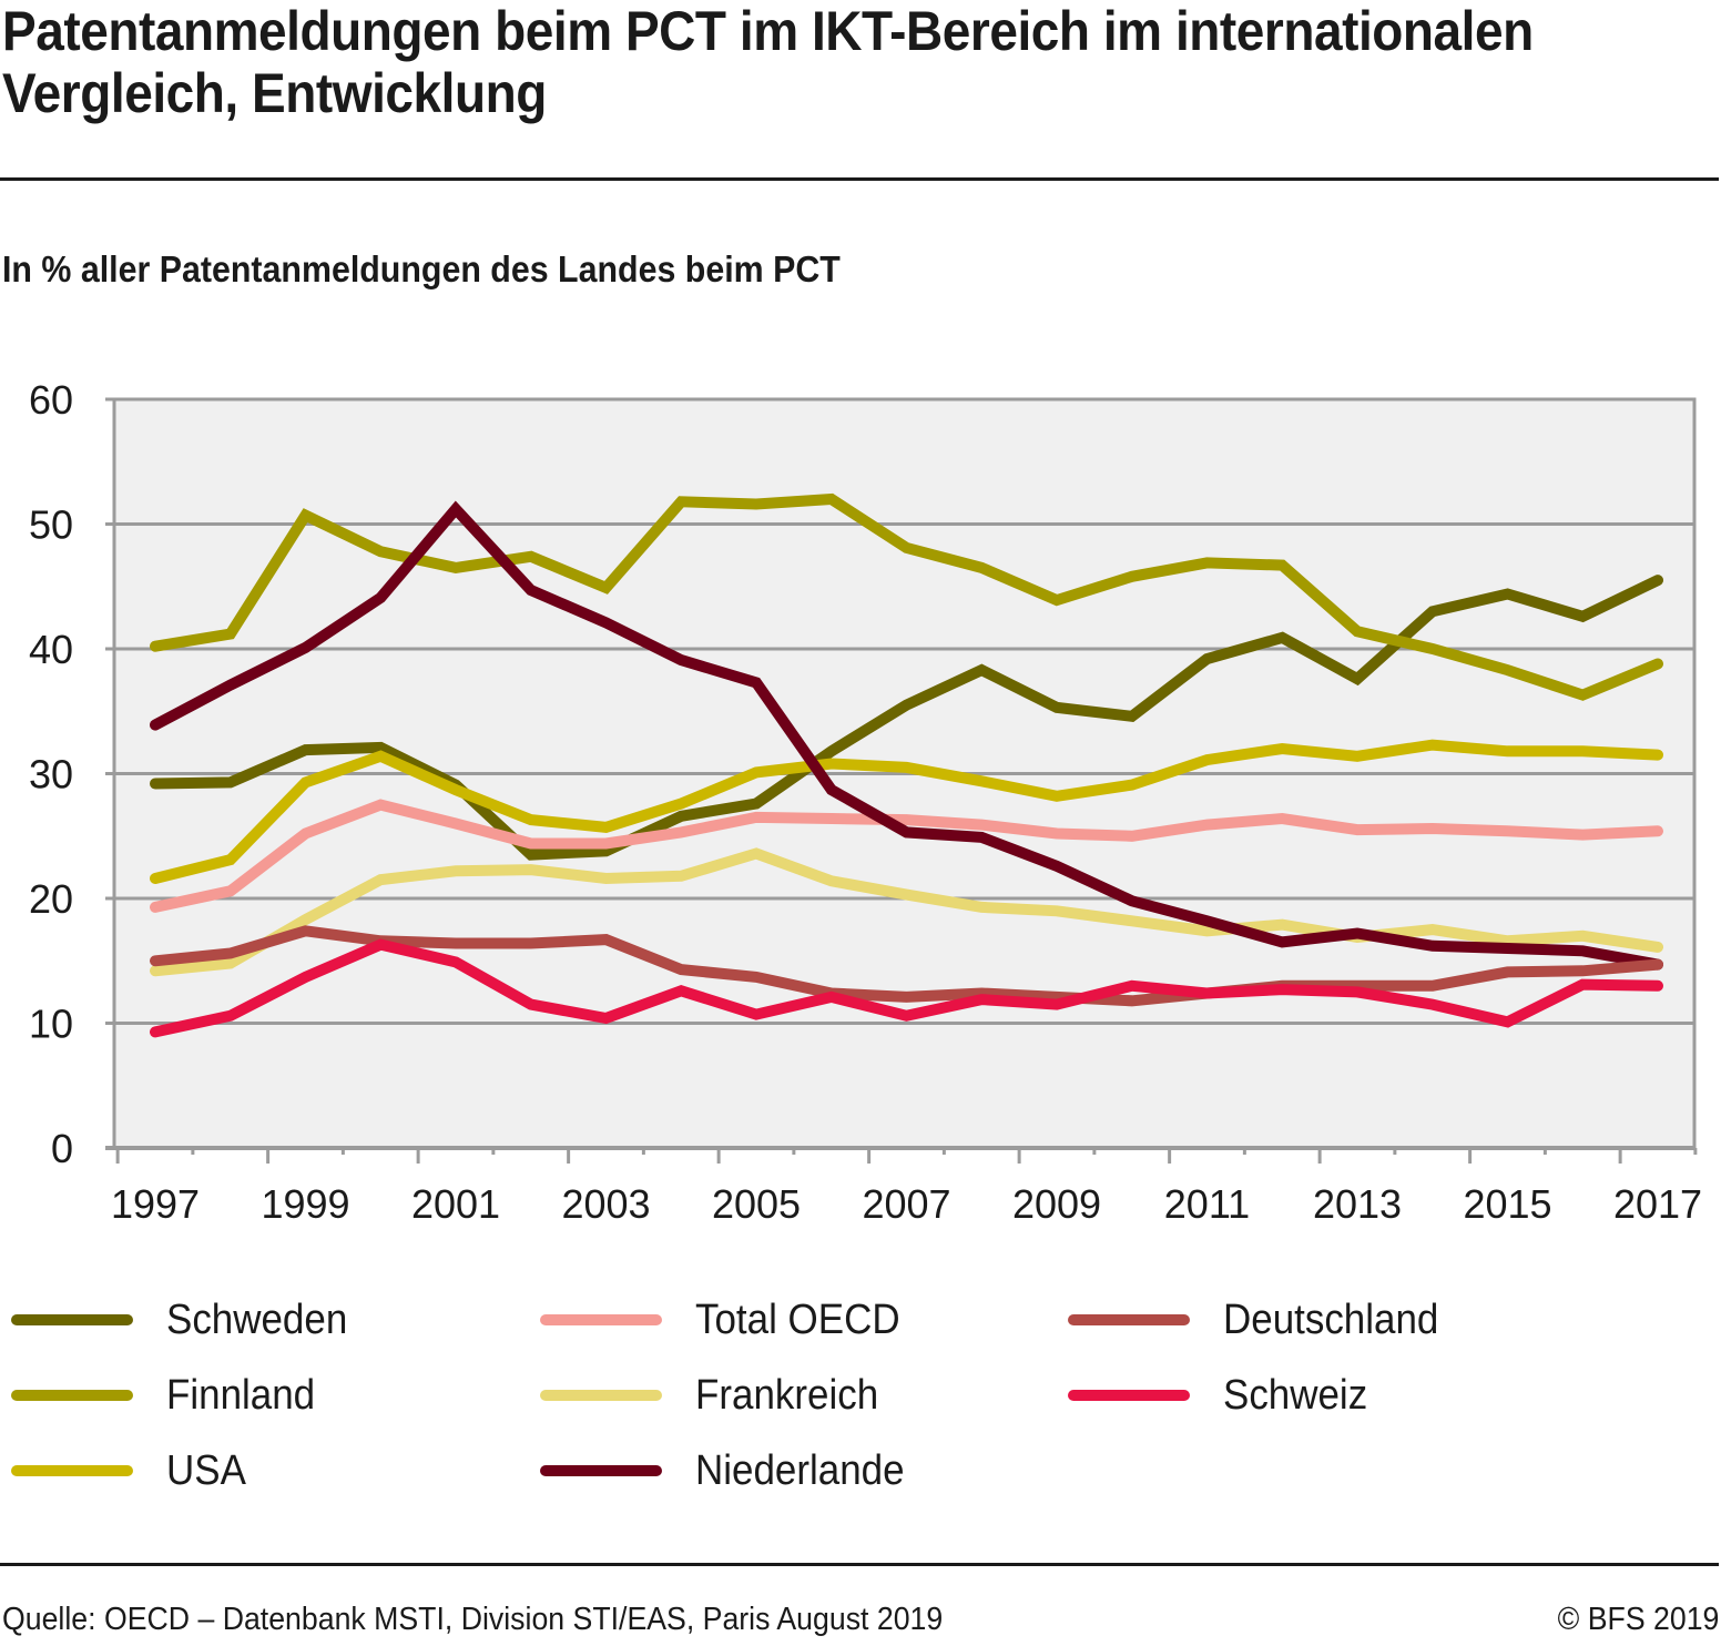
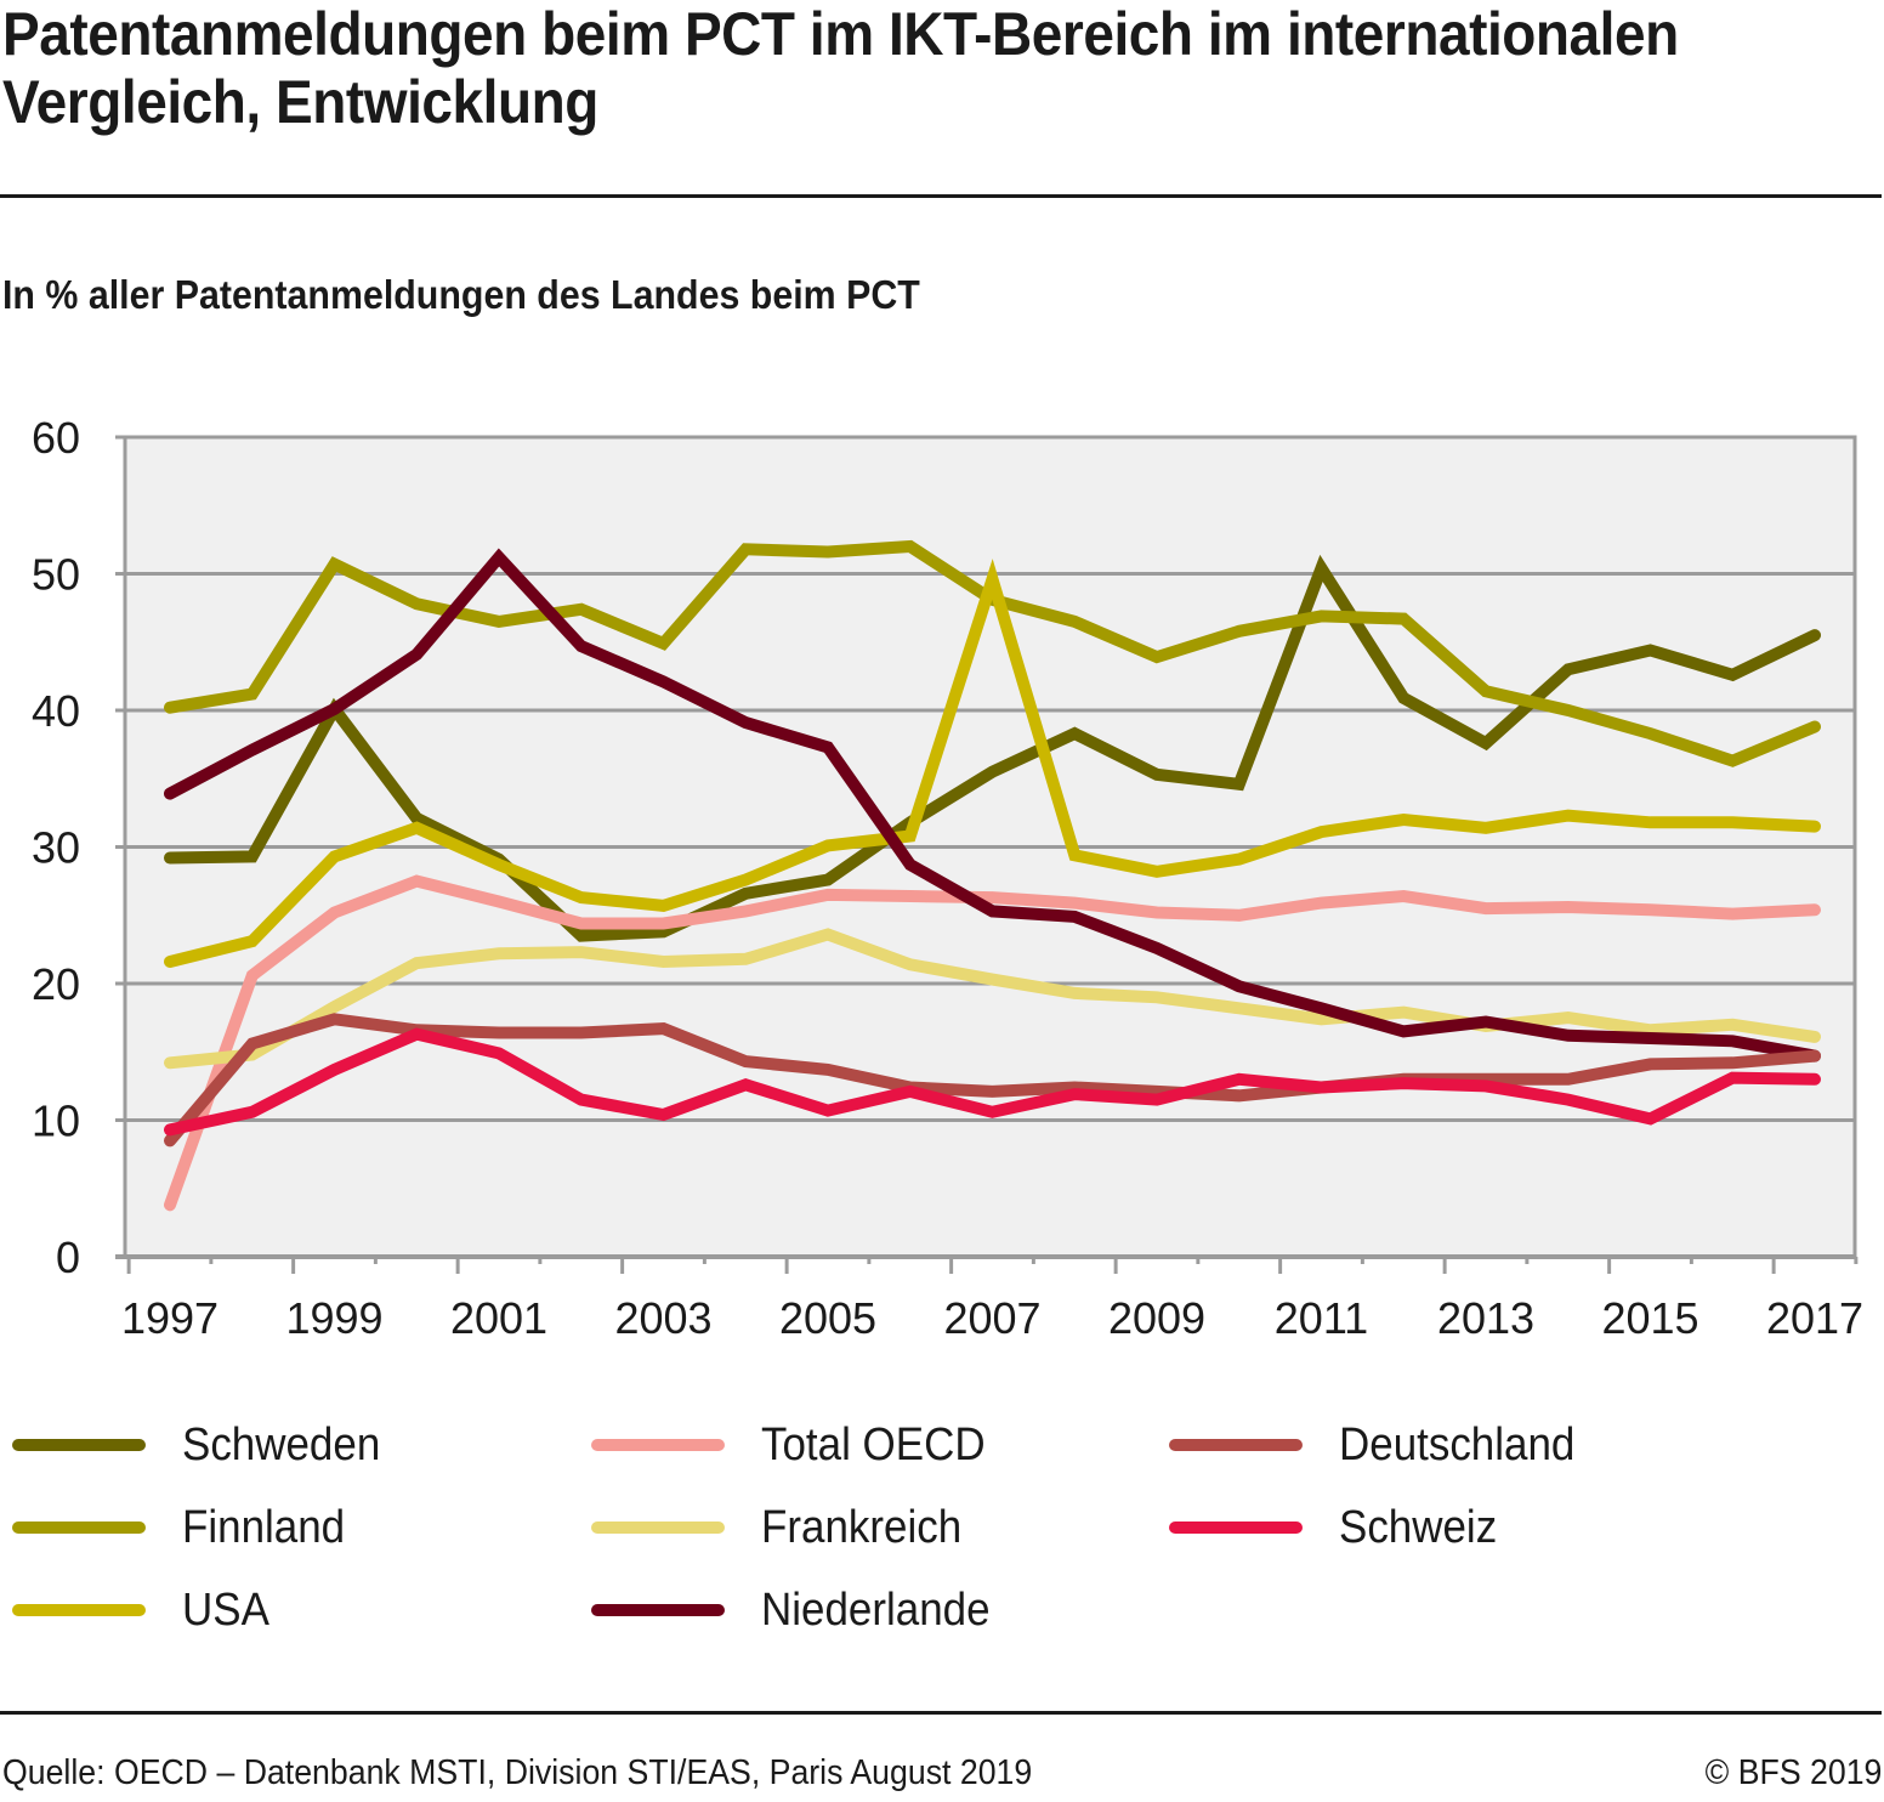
Total OECD/1997: 19.3 -> 3.8
Deutschland/1997: 15.0 -> 8.5
Schweden/1999: 31.9 -> 40.1
USA/2007: 30.5 -> 49.6
Schweden/2011: 39.2 -> 50.4
